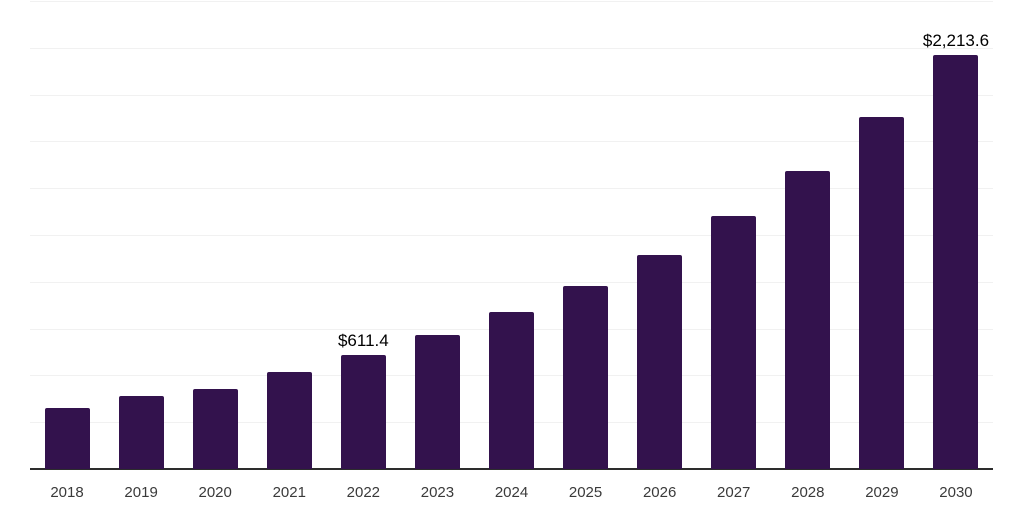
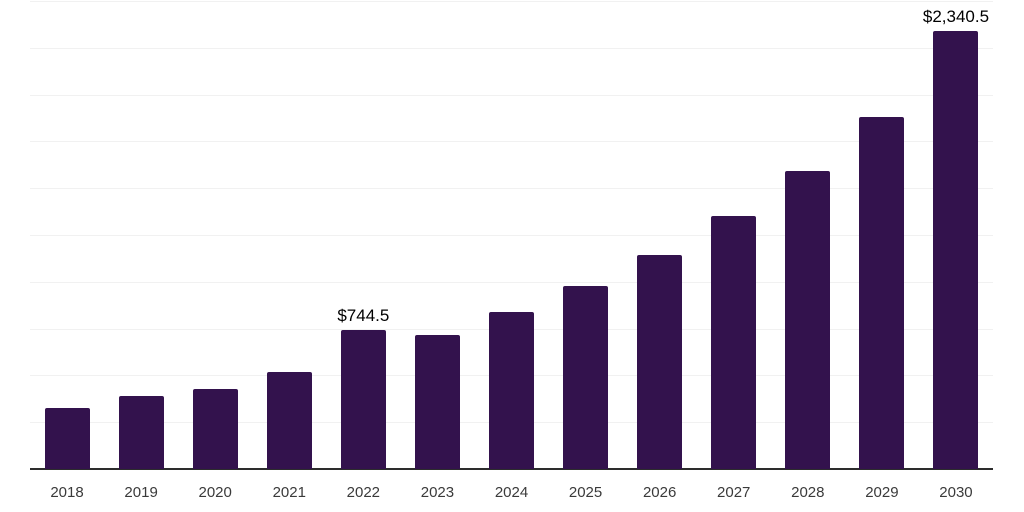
2022: $611.4 -> $744.5
2030: $2,213.6 -> $2,340.5
